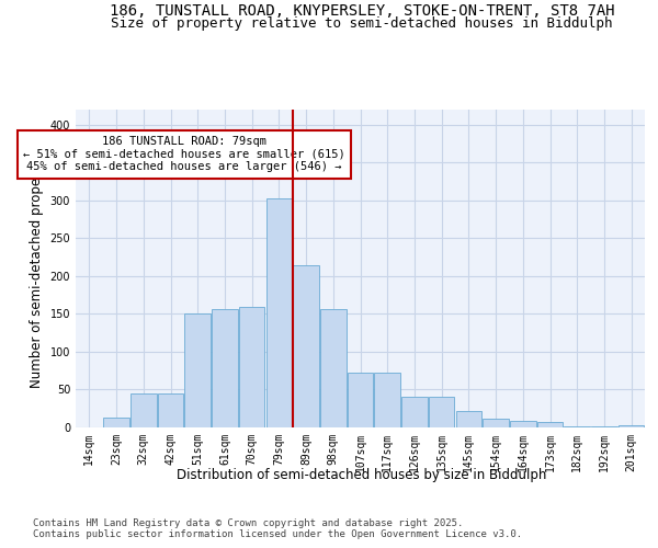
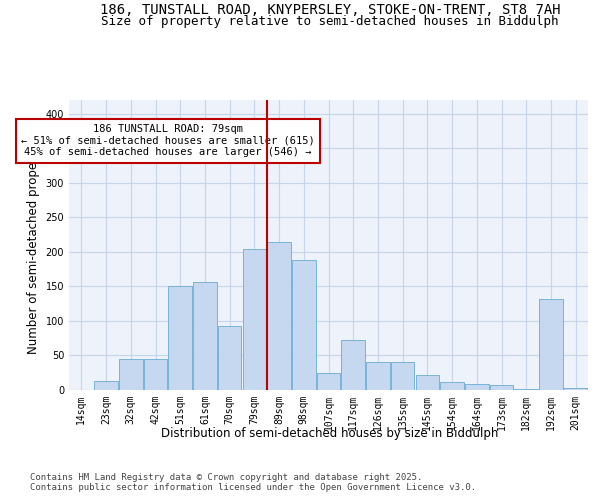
70sqm: 160 -> 92
79sqm: 303 -> 204
98sqm: 157 -> 188
107sqm: 73 -> 24
192sqm: 1 -> 132
